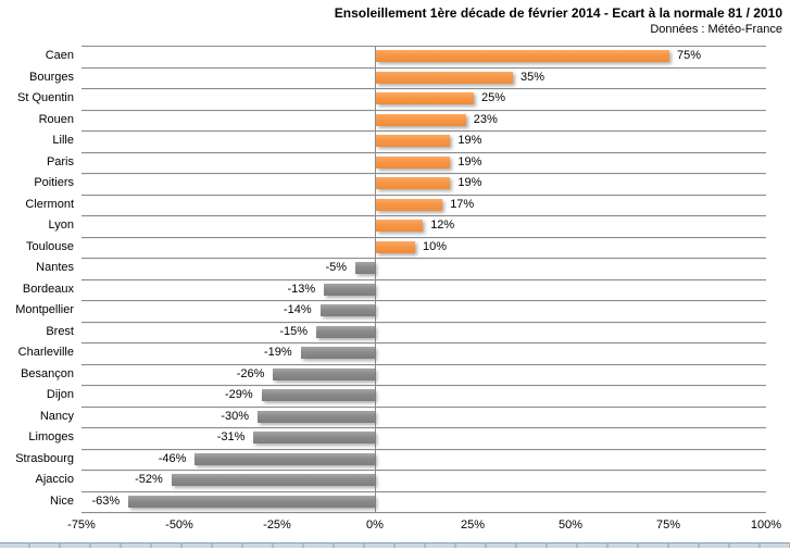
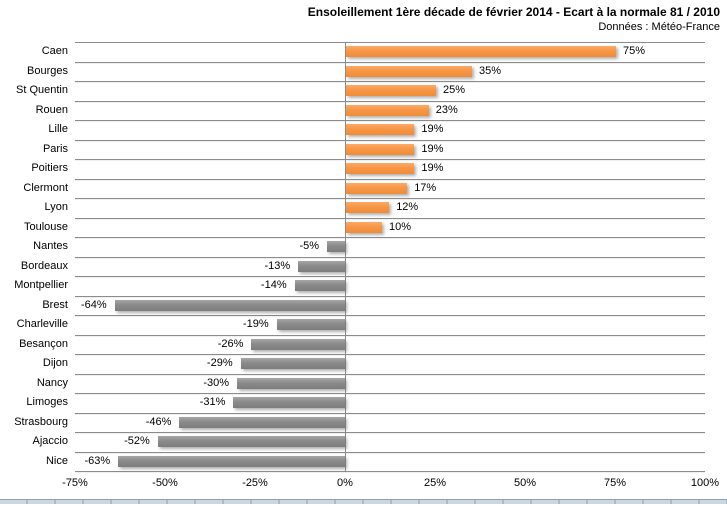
Brest: -15% -> -64%
